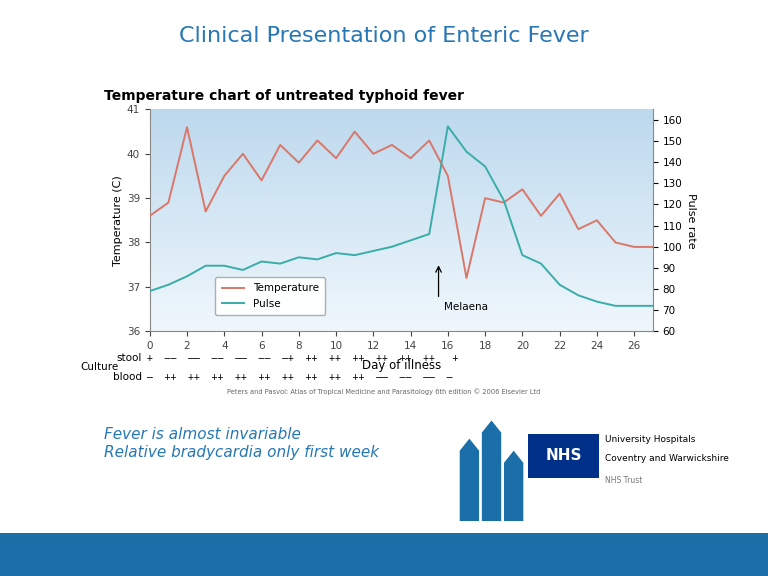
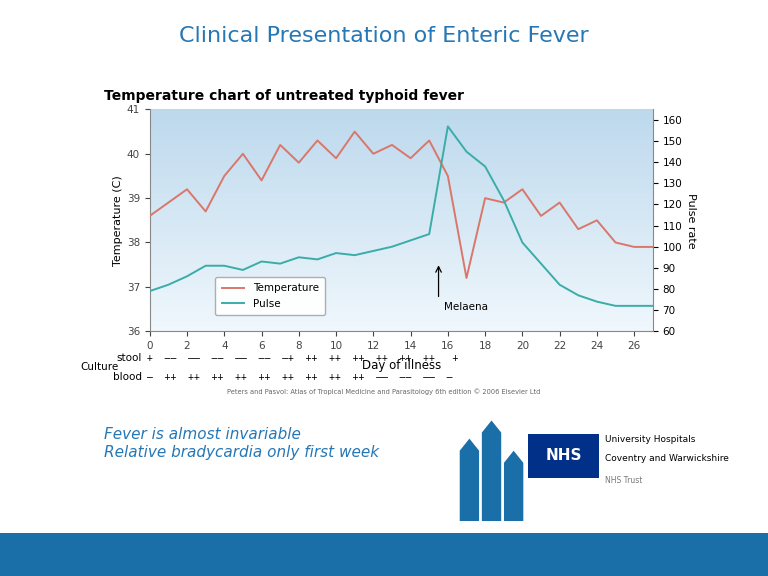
Temperature/2: 40.6 -> 39.2
Pulse/20: 96 -> 102
Temperature/22: 39.1 -> 38.9
